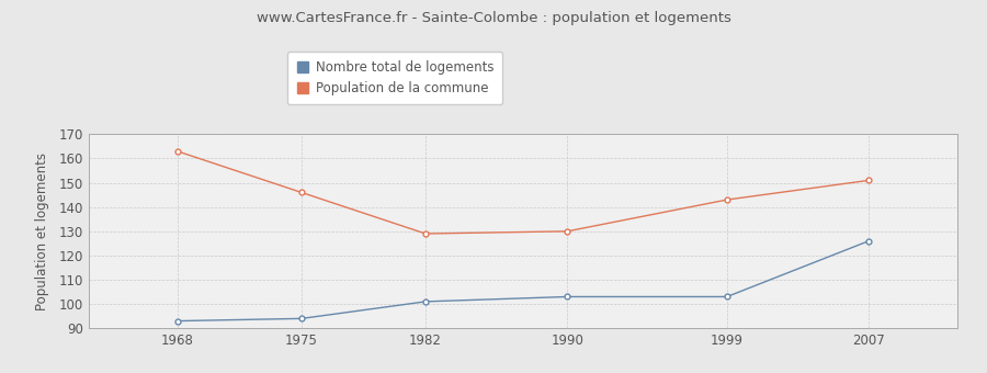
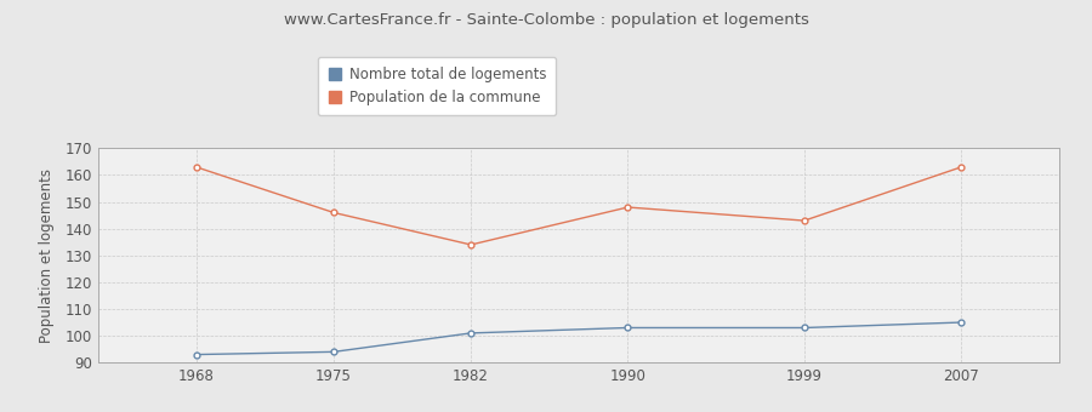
Population de la commune/1982: 129 -> 134
Population de la commune/1990: 130 -> 148
Nombre total de logements/2007: 126 -> 105
Population de la commune/2007: 151 -> 163
